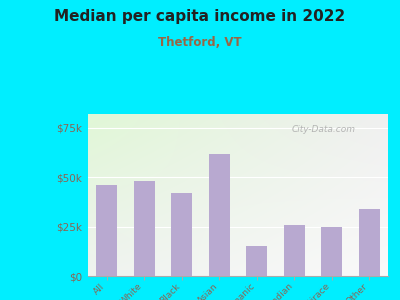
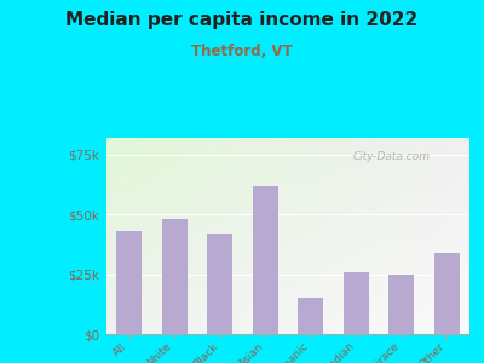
All: $46k -> $43k
